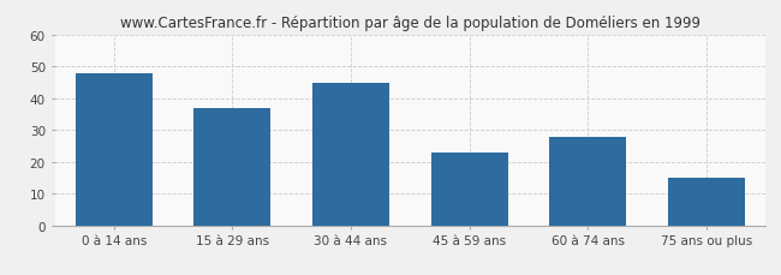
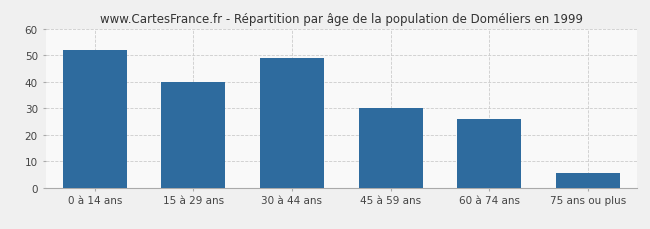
0 à 14 ans: 48.0 -> 52.0
15 à 29 ans: 37.0 -> 40.0
30 à 44 ans: 45.0 -> 49.0
45 à 59 ans: 23.0 -> 30.0
60 à 74 ans: 28.0 -> 26.0
75 ans ou plus: 15.0 -> 5.5
